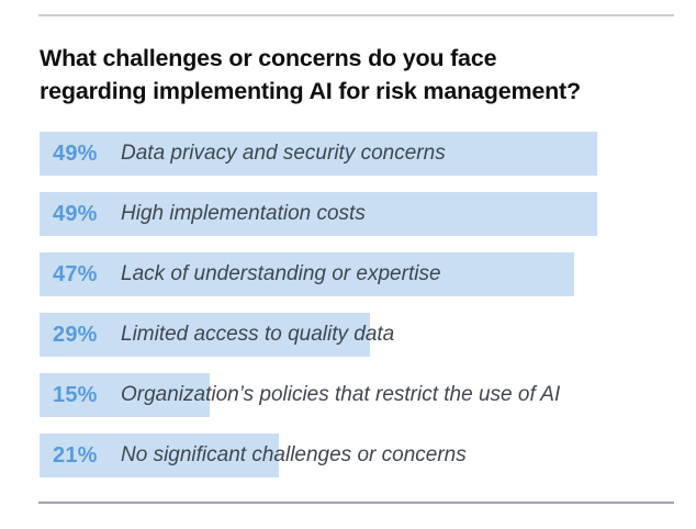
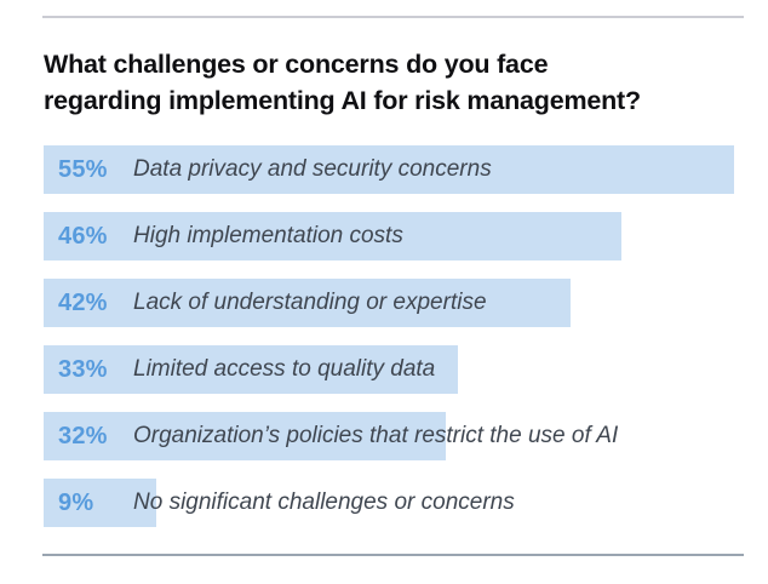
Data privacy and security concerns: 49% -> 55%
High implementation costs: 49% -> 46%
Lack of understanding or expertise: 47% -> 42%
Limited access to quality data: 29% -> 33%
Organization’s policies that restrict the use of AI: 15% -> 32%
No significant challenges or concerns: 21% -> 9%
